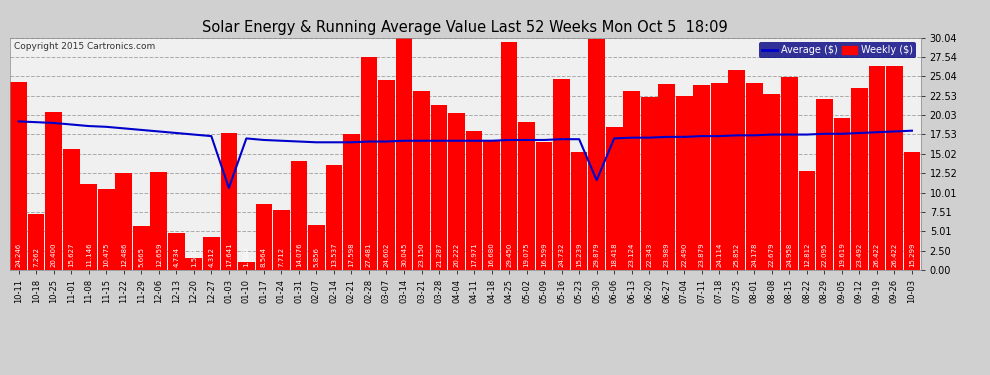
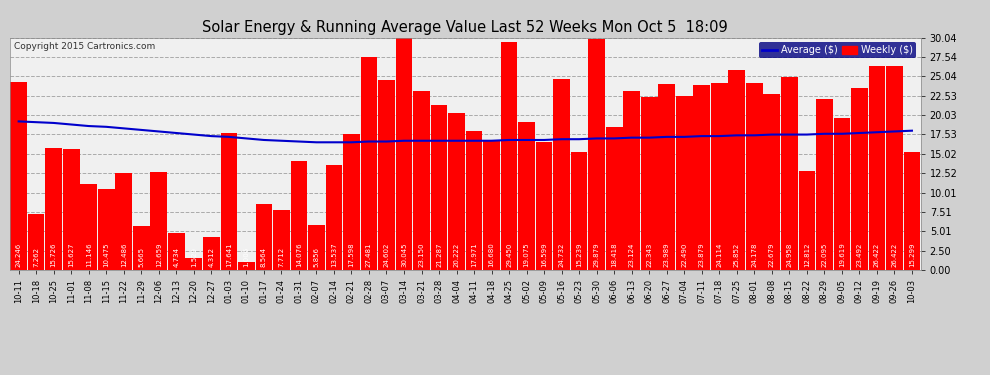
Weekly ($)/10-25: 20.4 -> 15.7
Average ($)/01-03: 10.6 -> 17.2
Average ($)/05-30: 11.6 -> 17.0
